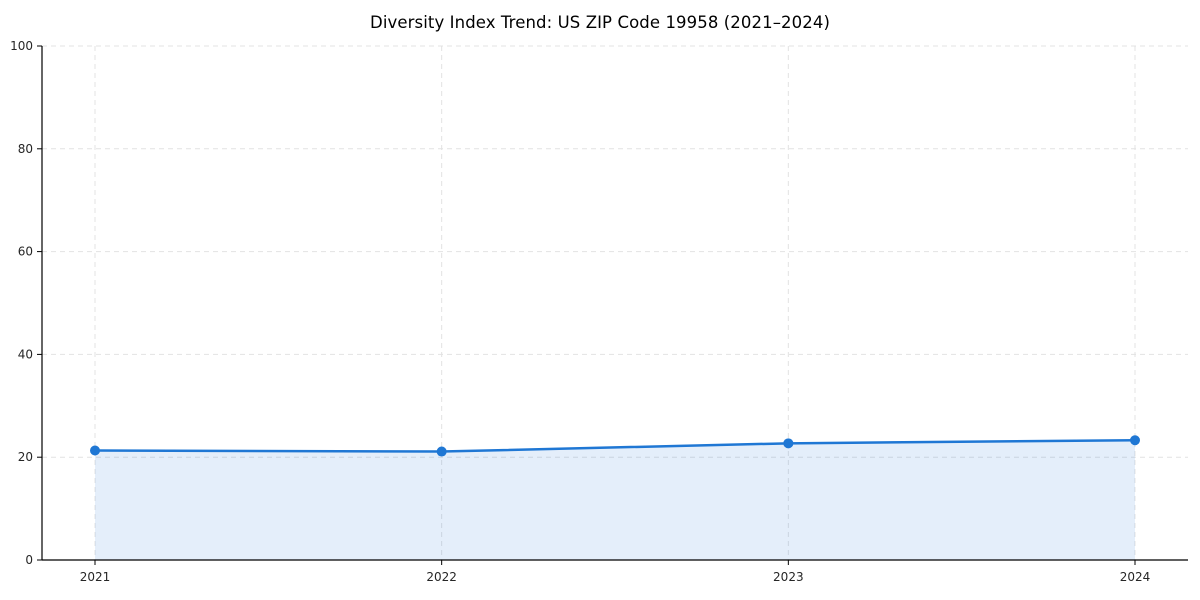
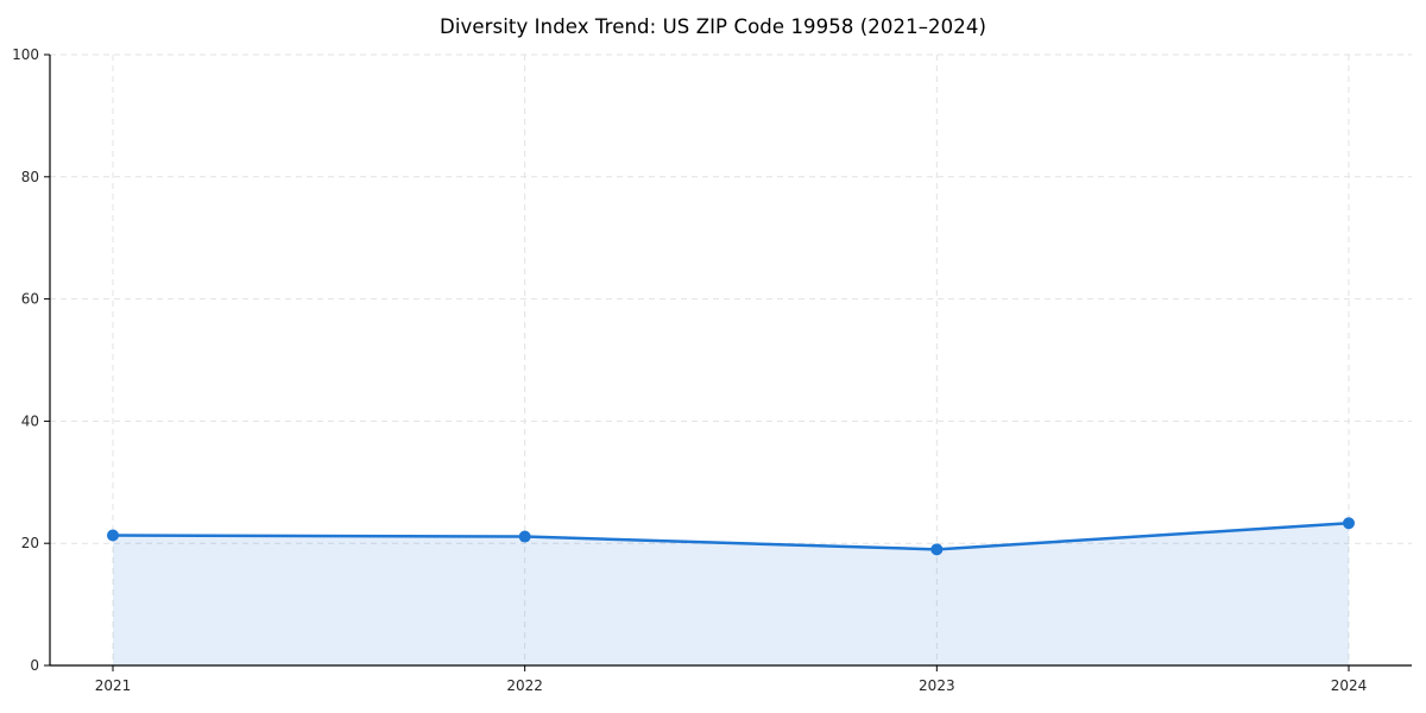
2023: 23 -> 19
